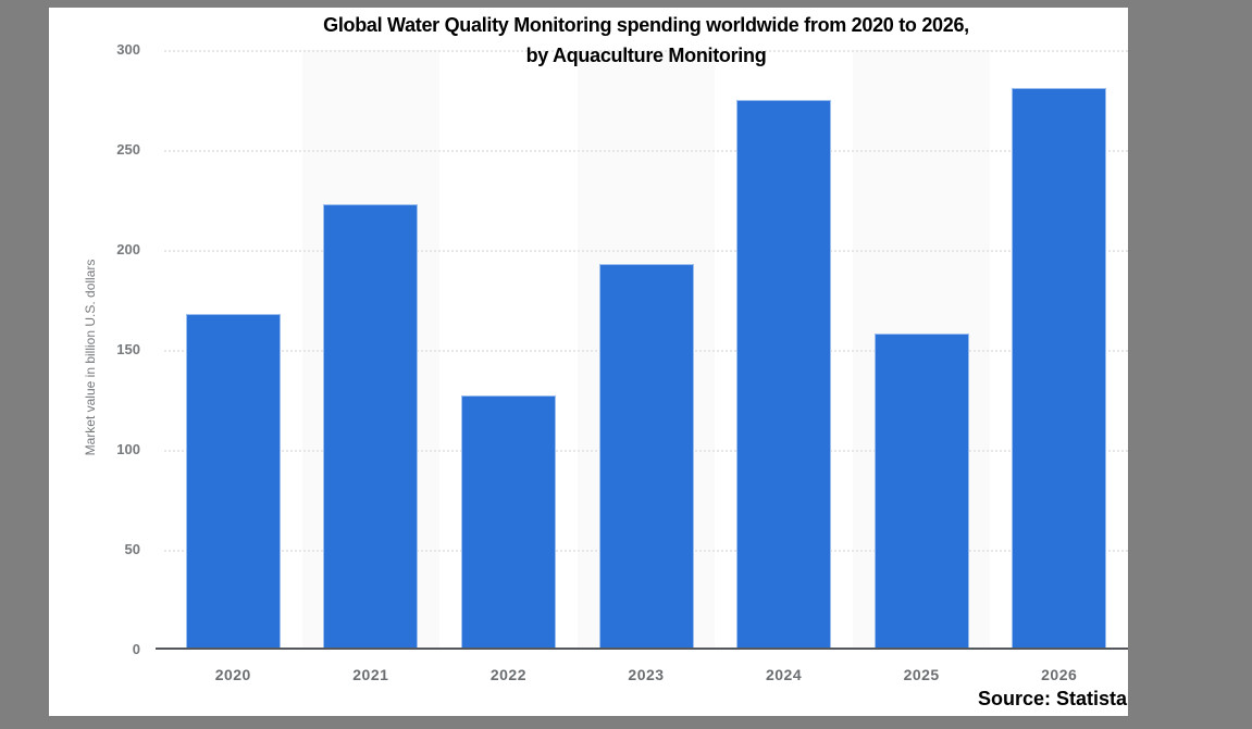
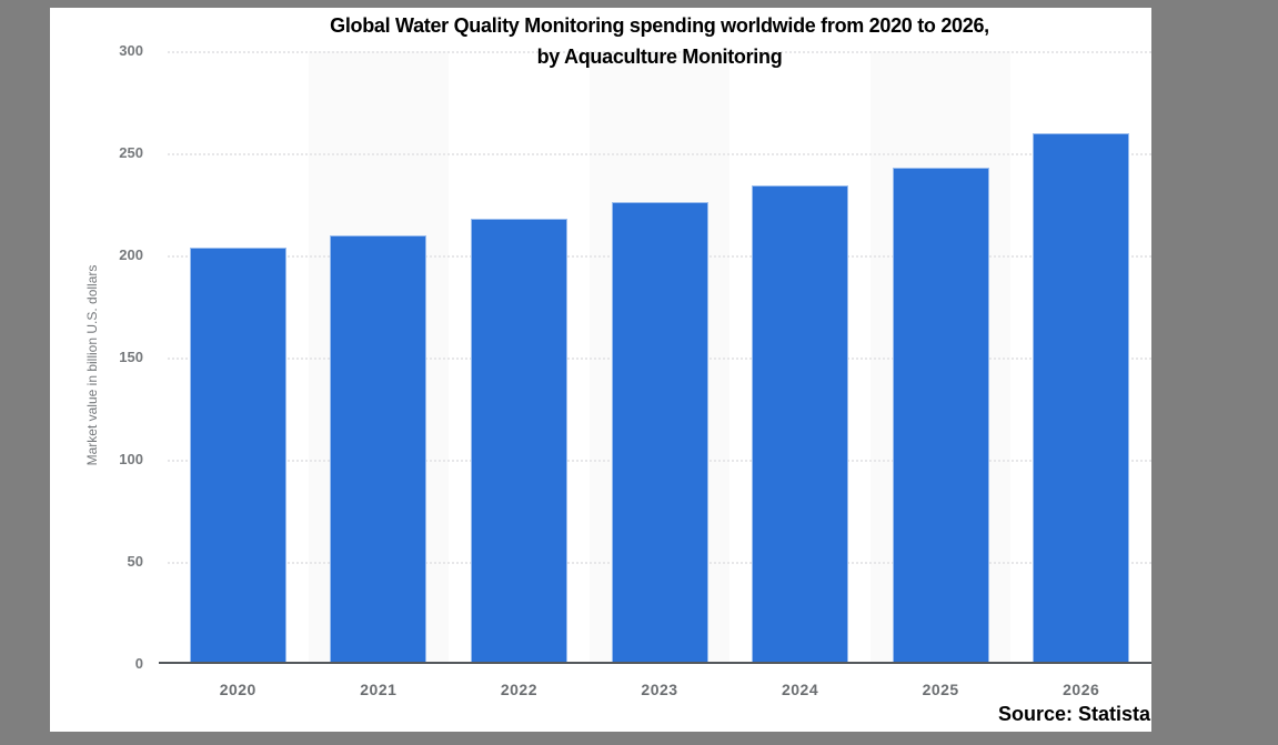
2020: 168 -> 204
2021: 223 -> 210
2022: 127 -> 218
2023: 193 -> 226
2024: 275 -> 234
2025: 158 -> 243
2026: 281 -> 260
